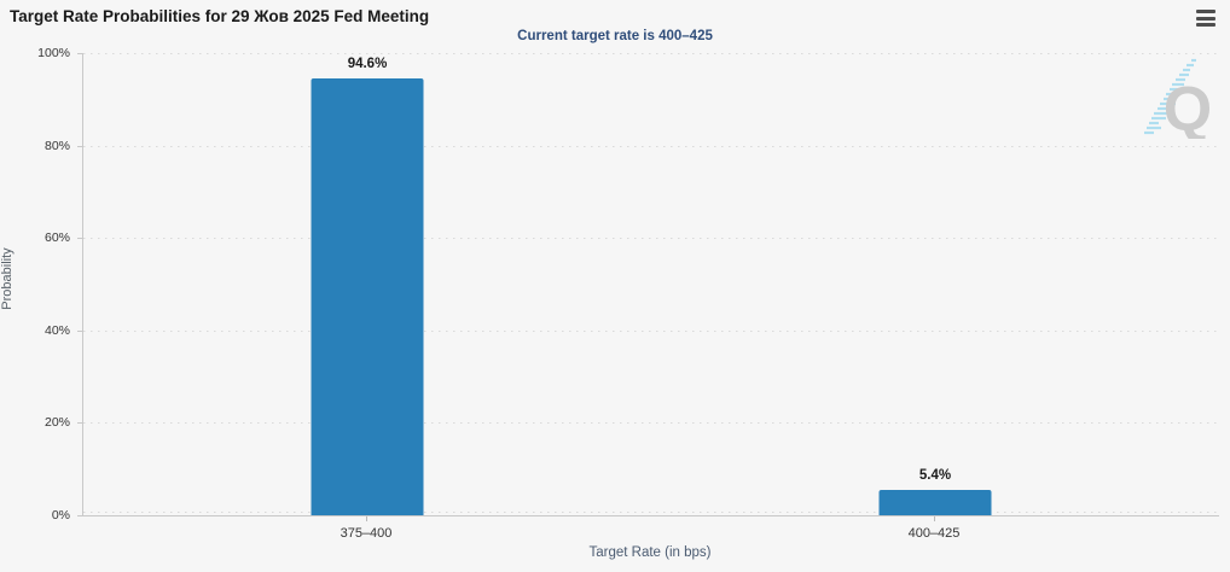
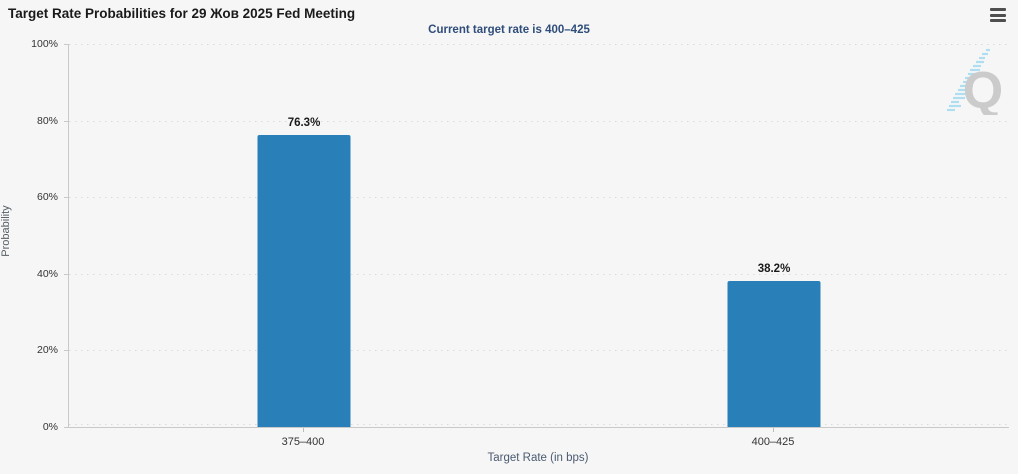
375–400: 94.6% -> 76.3%
400–425: 5.4% -> 38.2%
